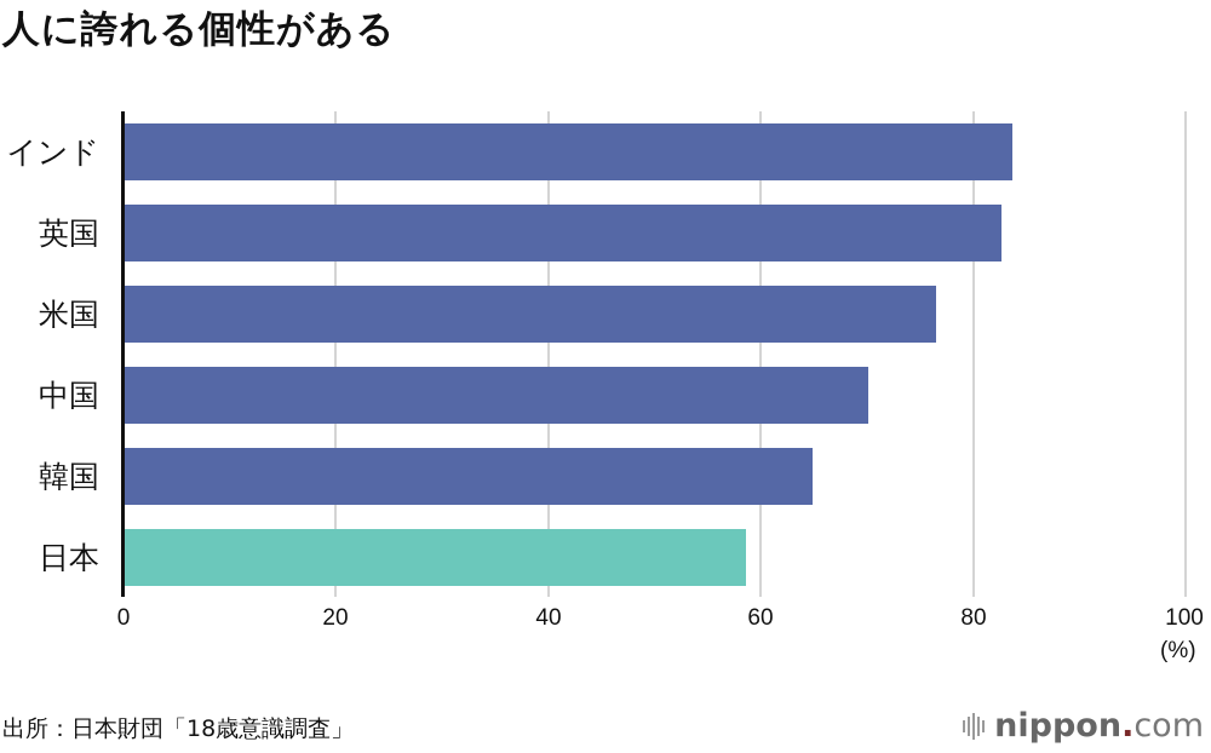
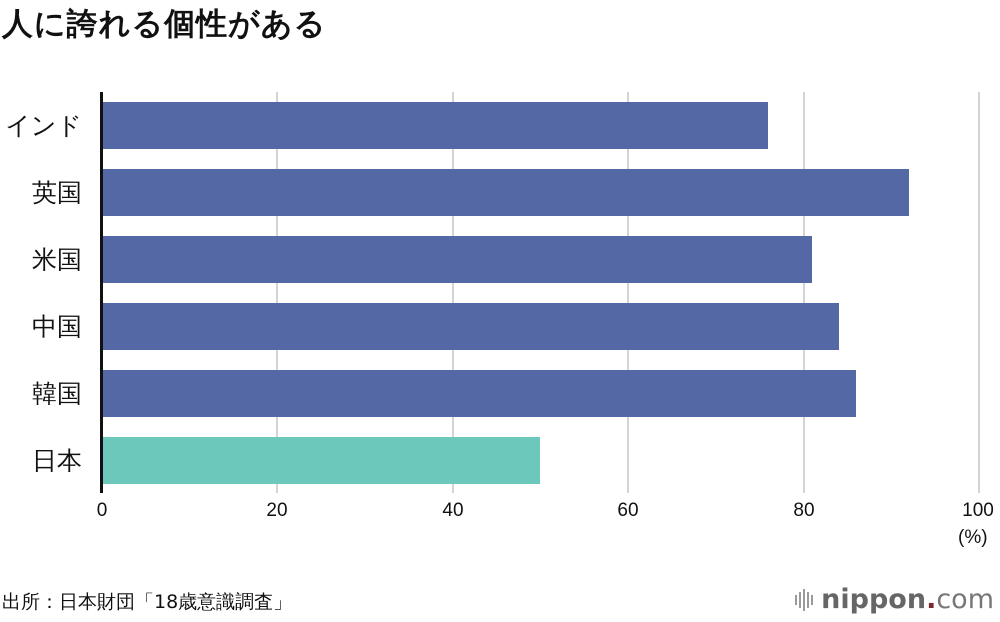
インド: 84 -> 76
英国: 83 -> 92
米国: 76 -> 81
中国: 70 -> 84
韓国: 65 -> 86
日本: 59 -> 50
